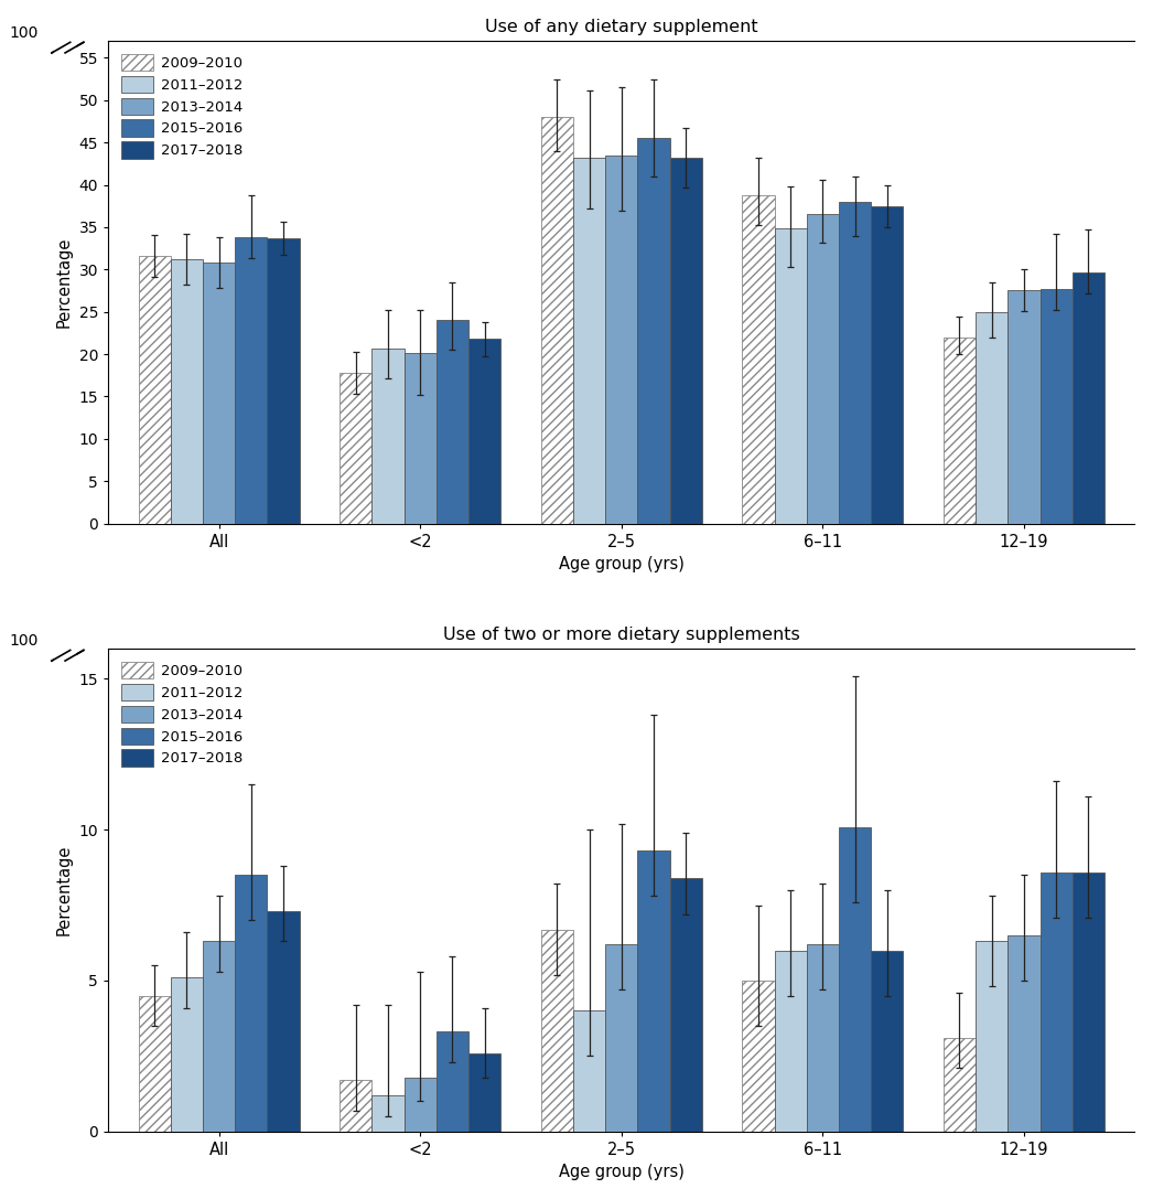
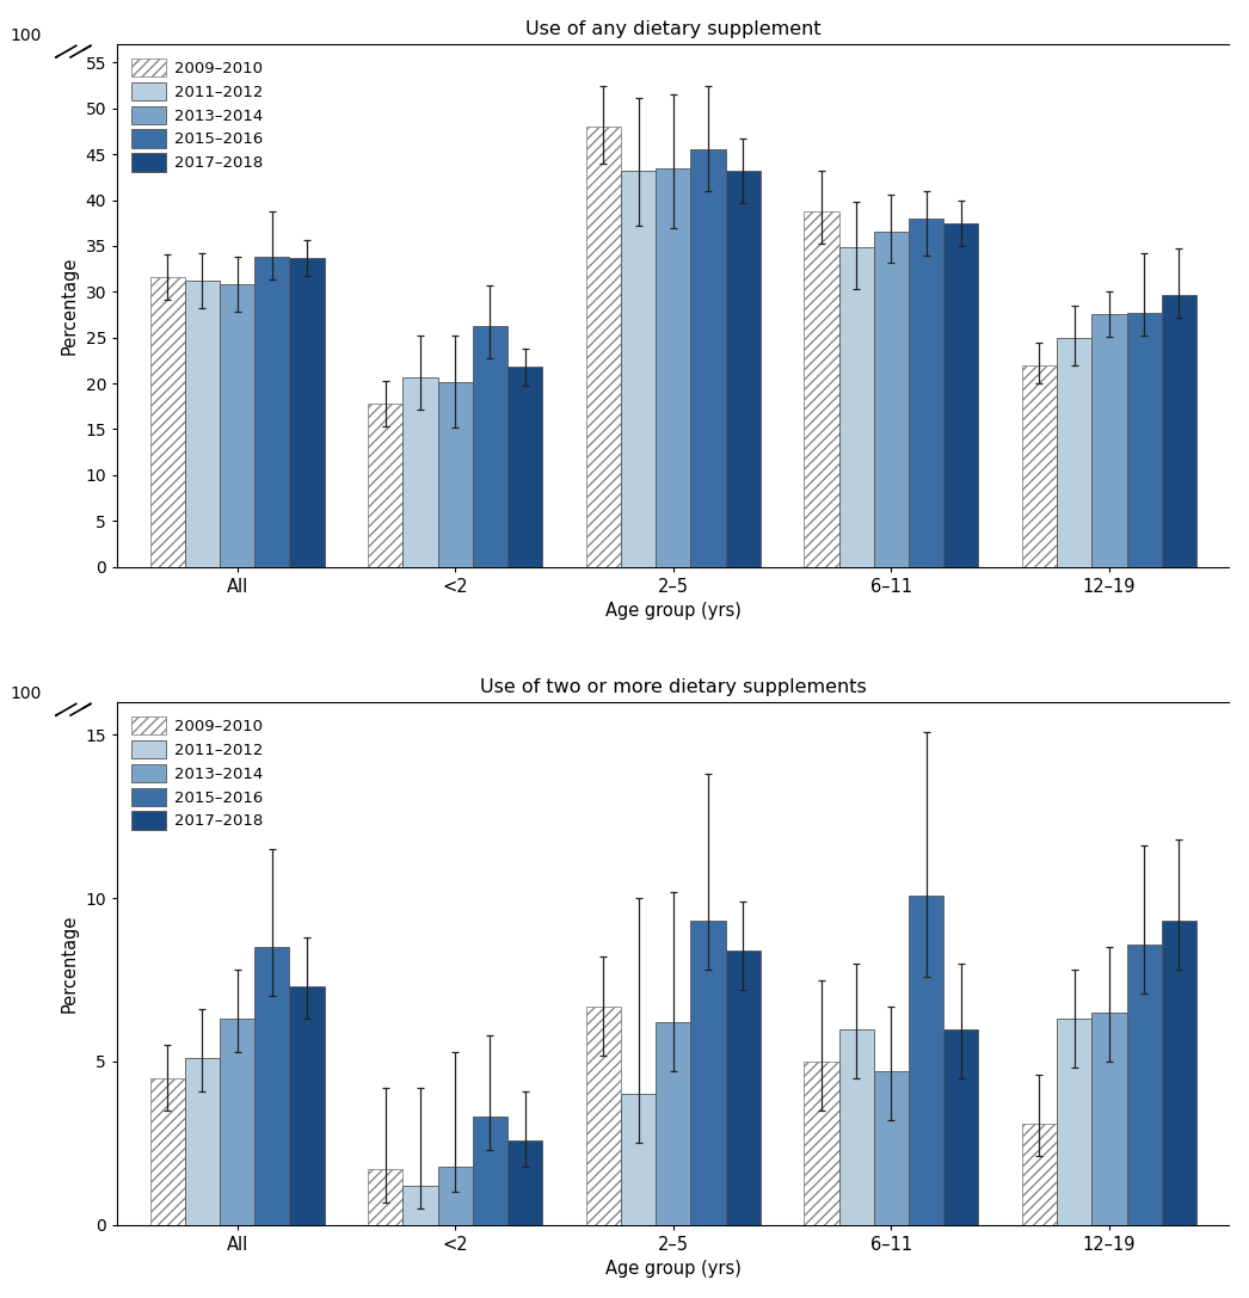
Use of any dietary supplement/2015–2016/<2: 24.0 -> 26.2
Use of two or more dietary supplements/2013–2014/6–11: 6.2 -> 4.7
Use of two or more dietary supplements/2017–2018/12–19: 8.6 -> 9.3
